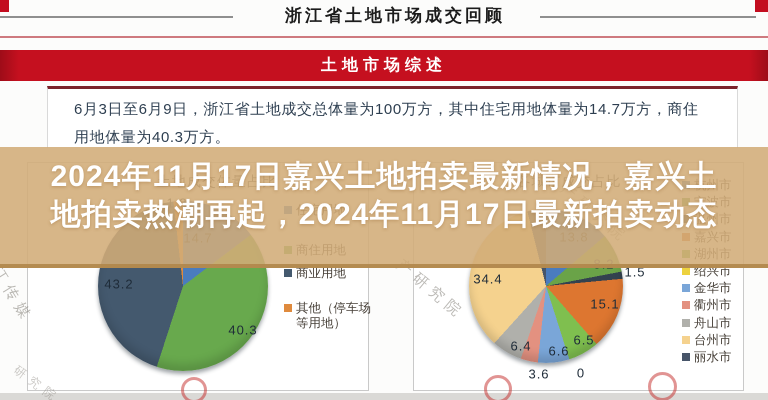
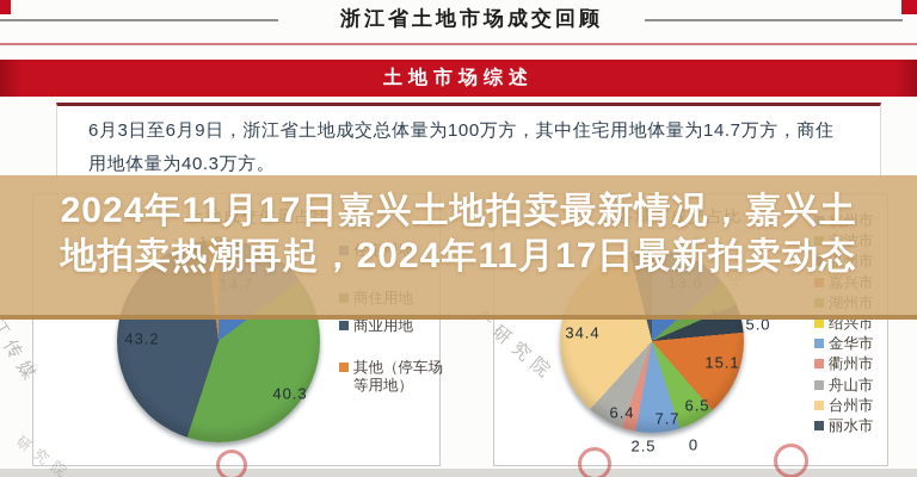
各城市成交占比/宁波市: 8.2 -> 4.7
各城市成交占比/温州市: 1.5 -> 5.0
各城市成交占比/金华市: 6.6 -> 7.7
各城市成交占比/衢州市: 3.6 -> 2.5
